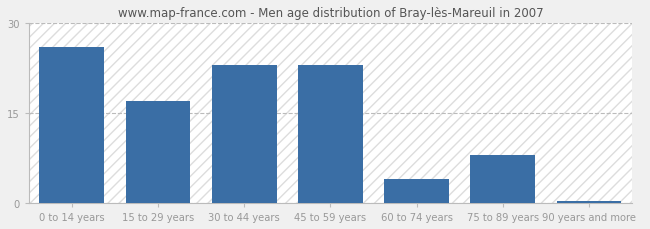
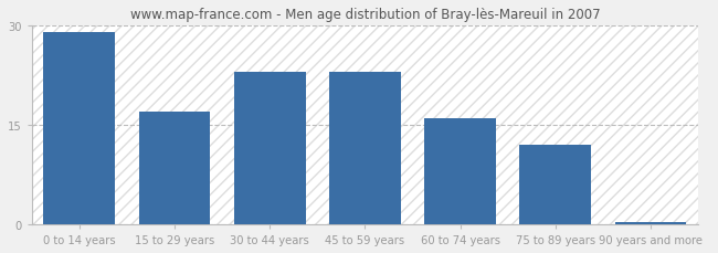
0 to 14 years: 26.0 -> 29.0
60 to 74 years: 4.0 -> 16.0
75 to 89 years: 8.0 -> 12.0
